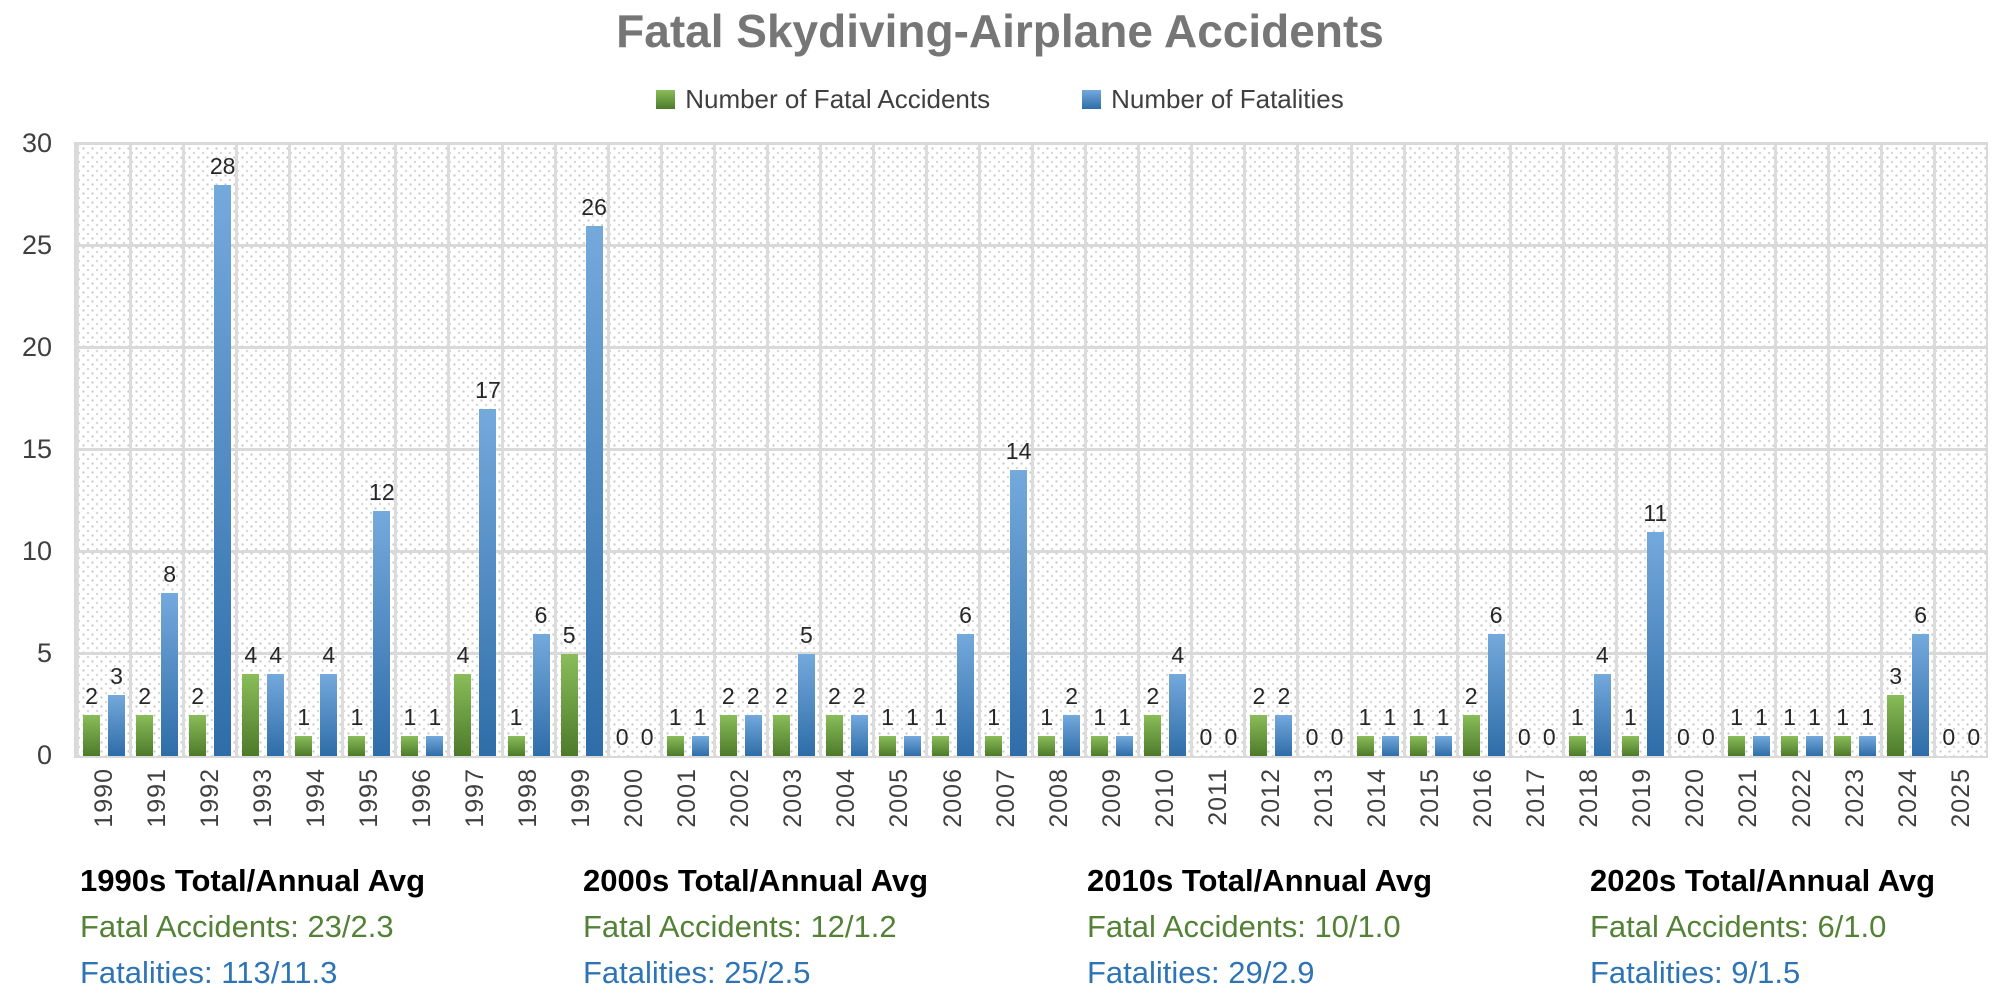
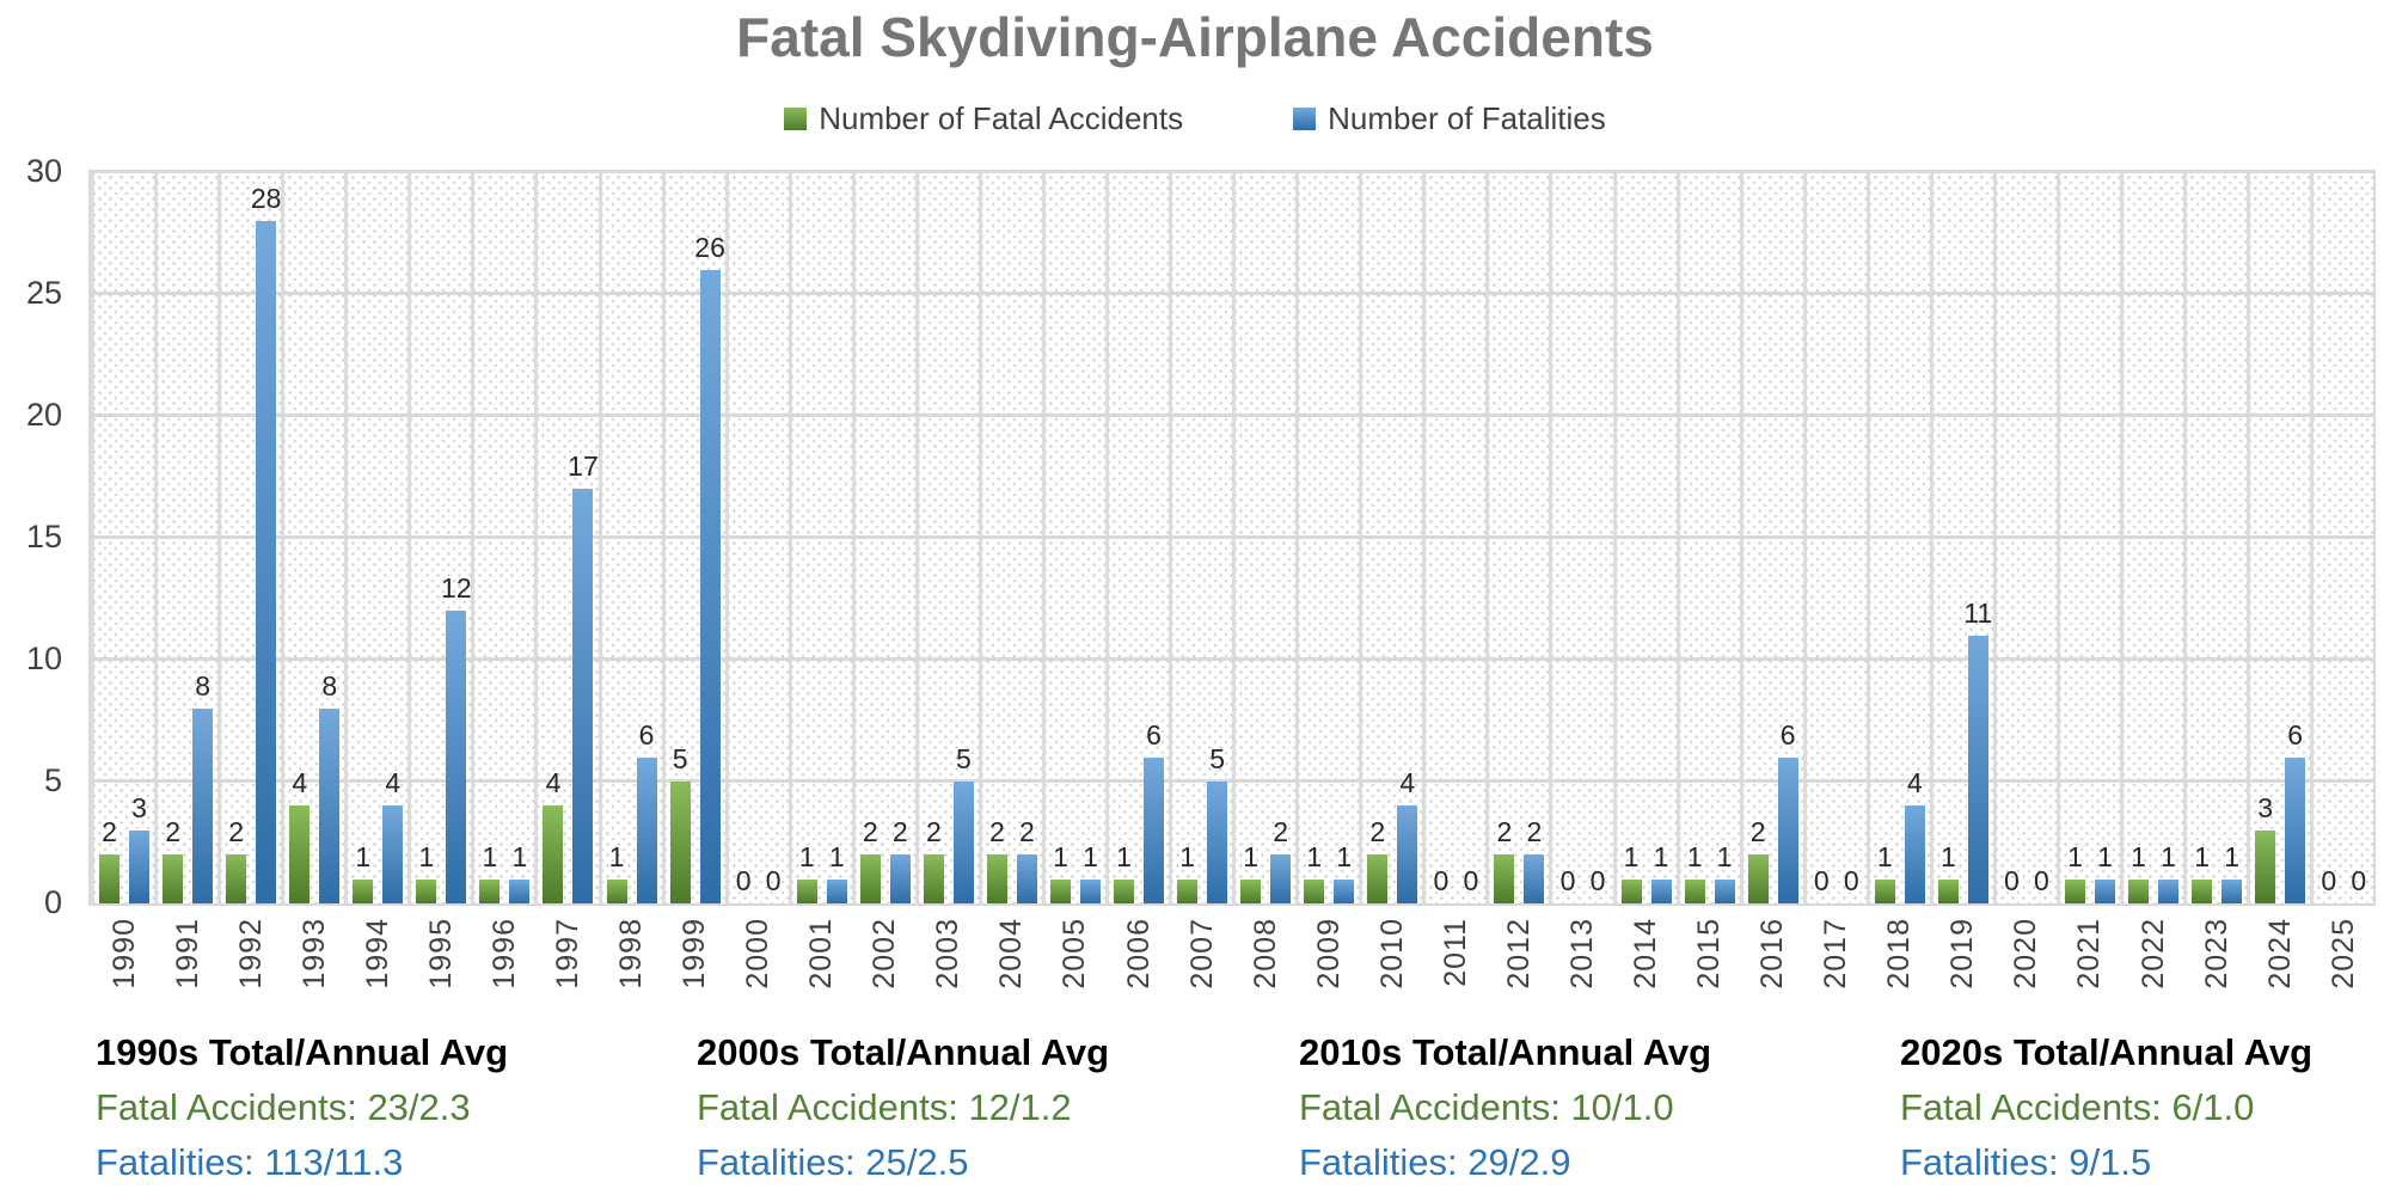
Number of Fatalities/1993: 4 -> 8
Number of Fatalities/2007: 14 -> 5
